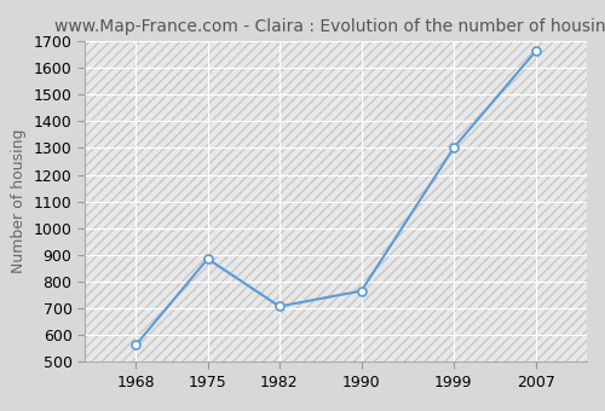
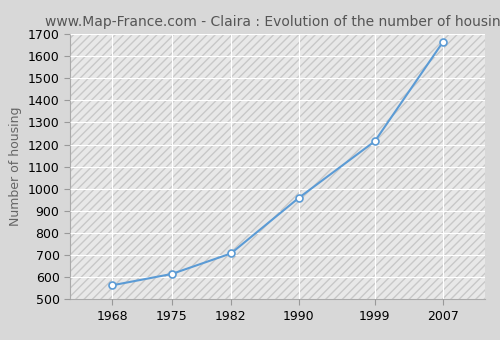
1975: 885 -> 614
1990: 765 -> 958
1999: 1300 -> 1215
